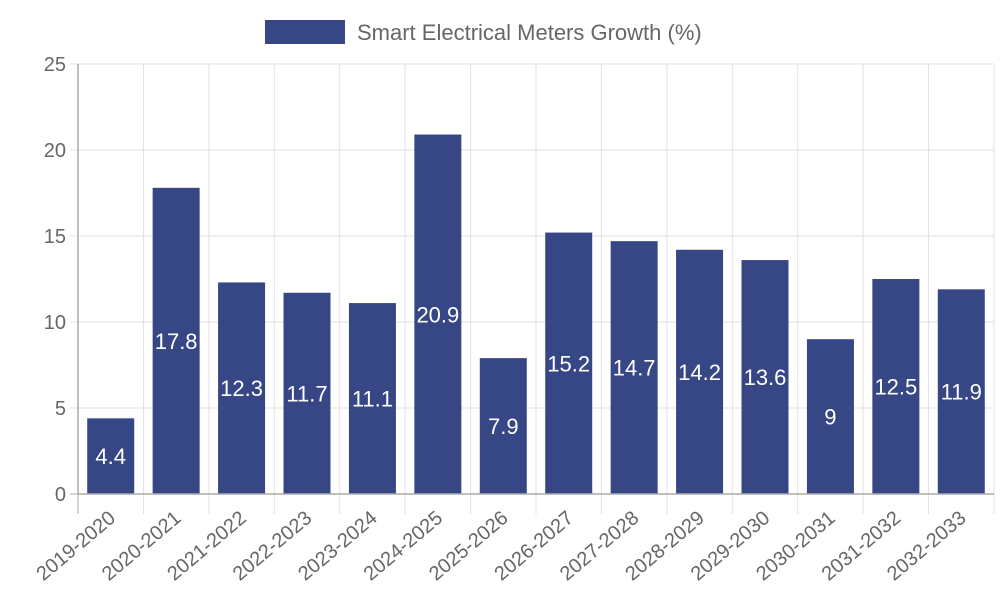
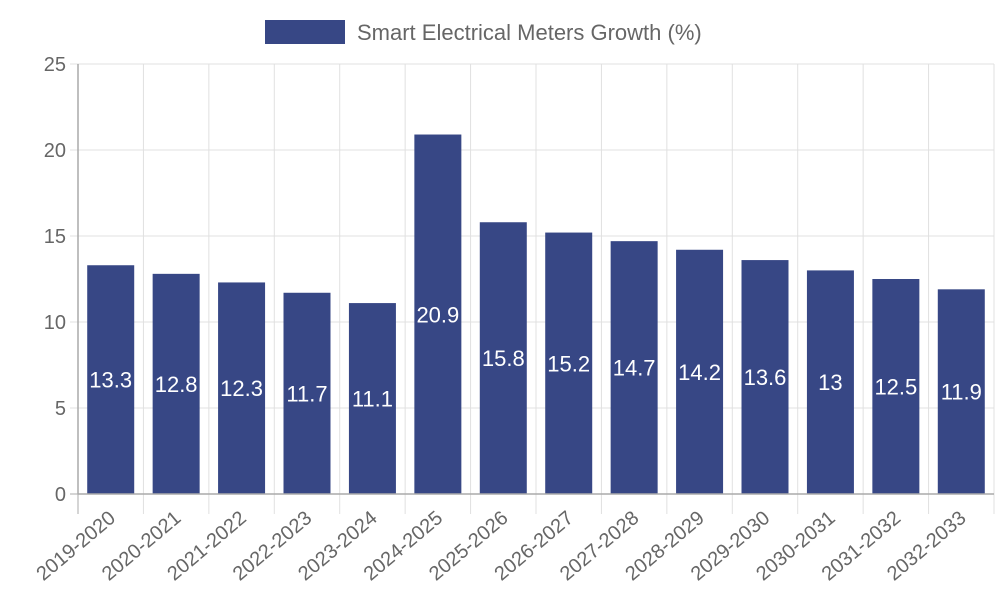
2019-2020: 4.4 -> 13.3
2020-2021: 17.8 -> 12.8
2025-2026: 7.9 -> 15.8
2030-2031: 9 -> 13
